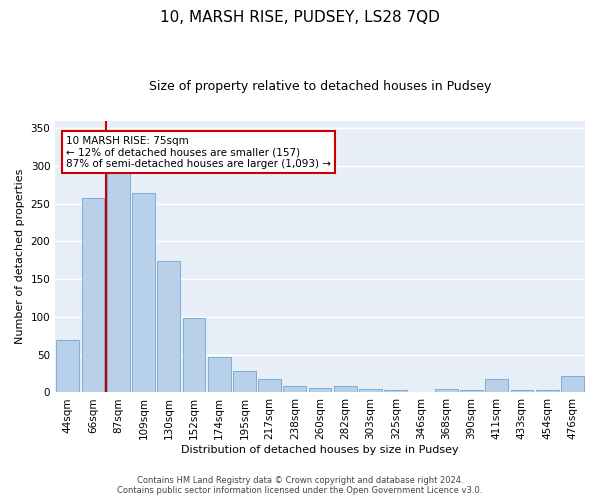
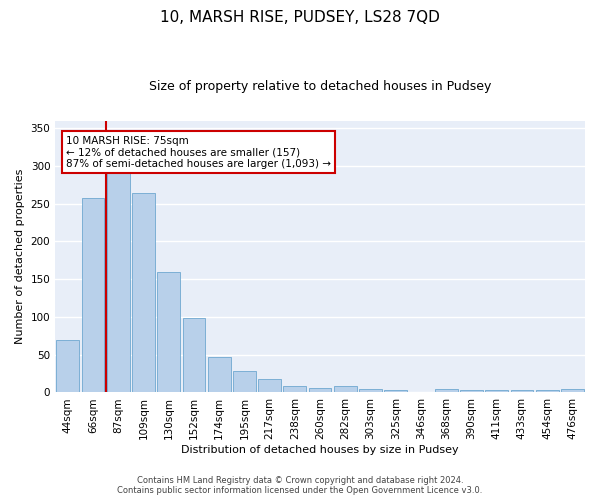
130sqm: 174 -> 160
411sqm: 18 -> 3
476sqm: 22 -> 4
